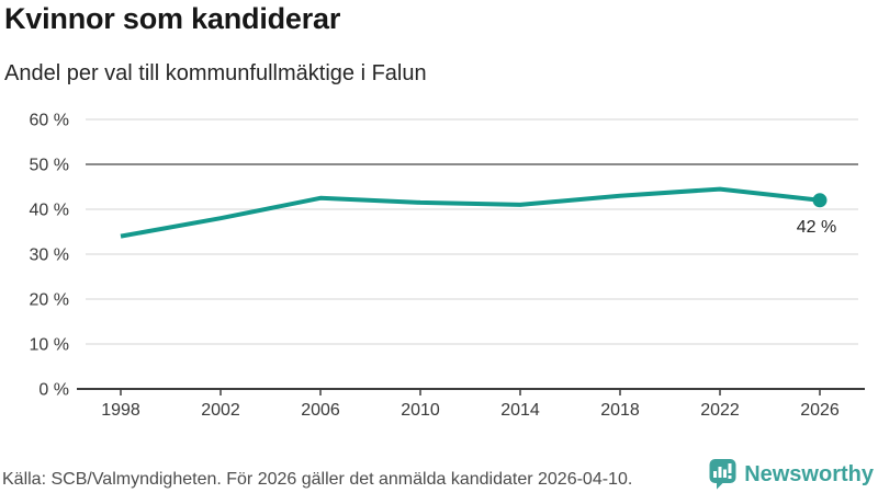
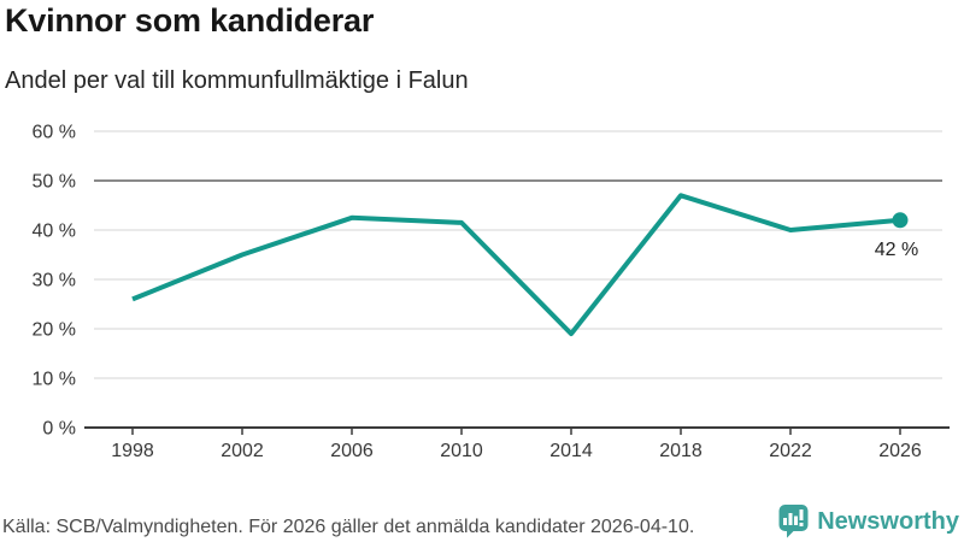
1998: 34% -> 26%
2002: 38% -> 35%
2014: 41% -> 19%
2018: 43% -> 47%
2022: 44% -> 40%
